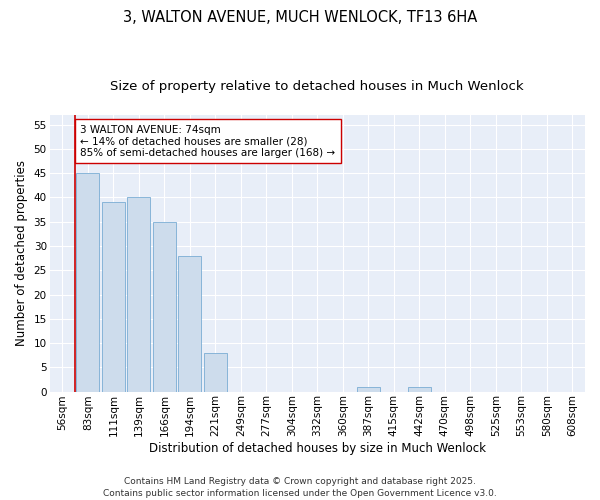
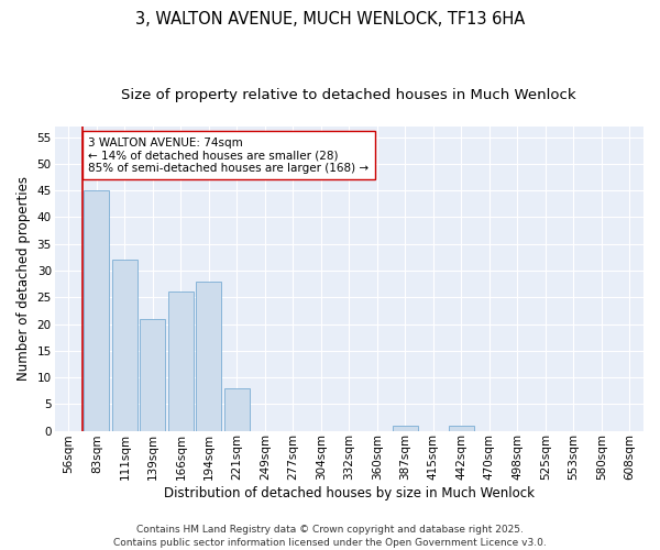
111sqm: 39 -> 32
139sqm: 40 -> 21
166sqm: 35 -> 26
